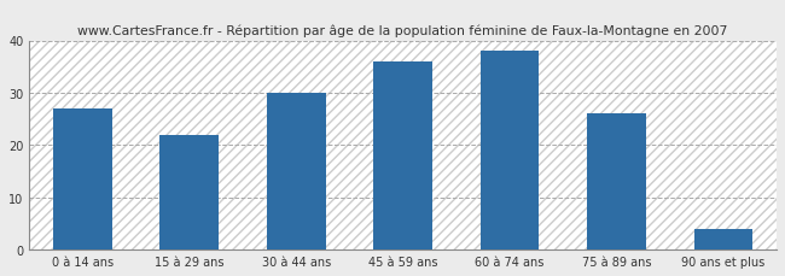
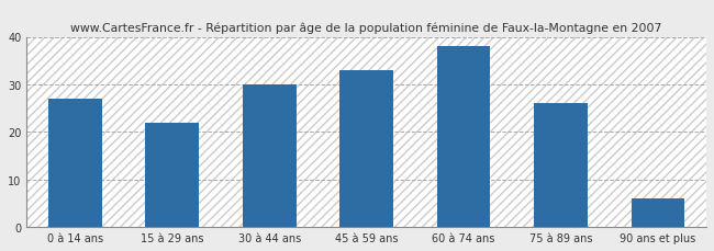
45 à 59 ans: 36 -> 33
90 ans et plus: 4 -> 6
